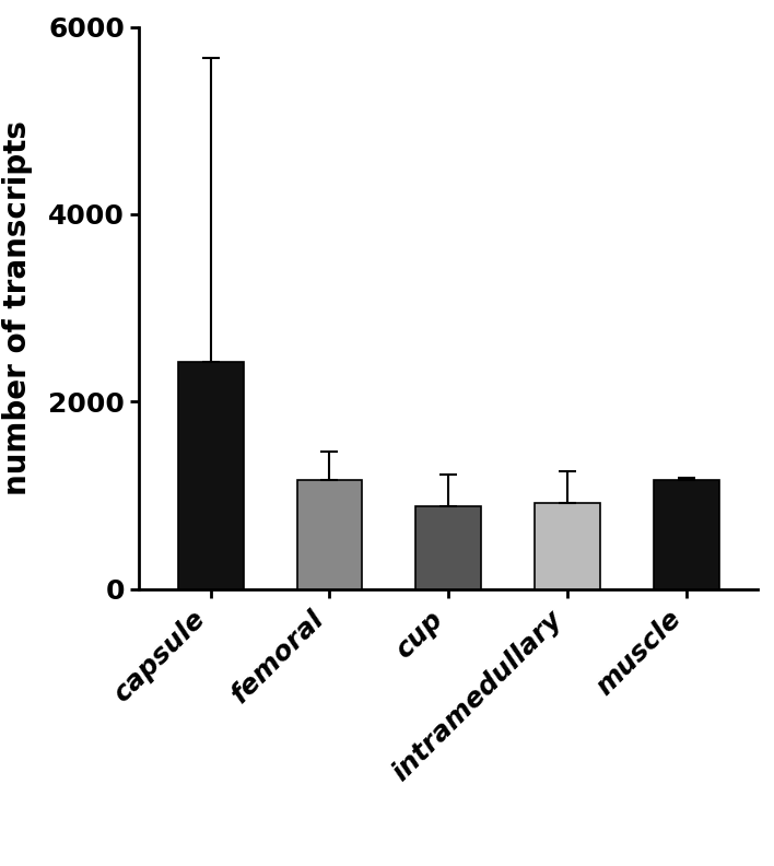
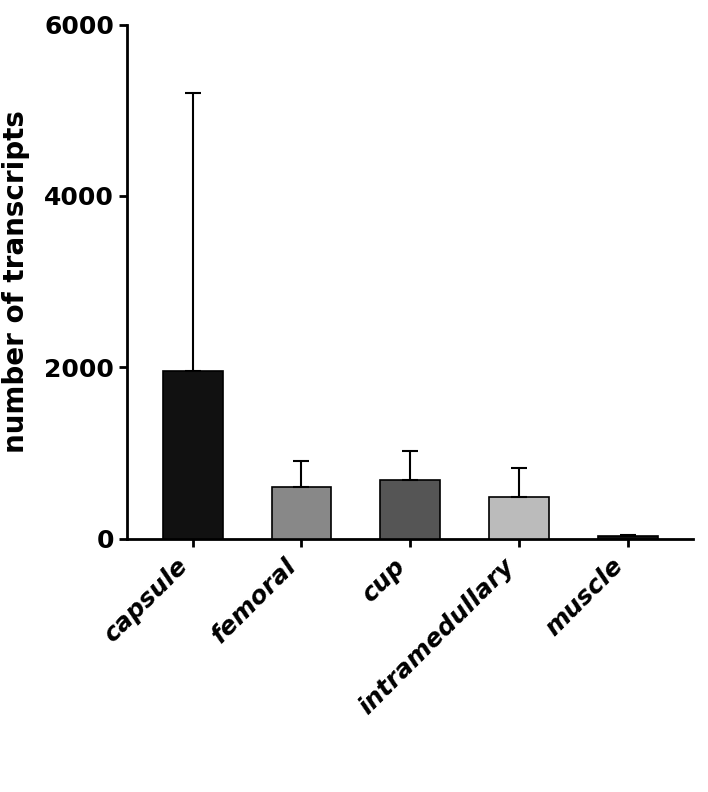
capsule: 2420 -> 1950
femoral: 1160 -> 600
cup: 880 -> 680
intramedullary: 920 -> 480
muscle: 1160 -> 20
